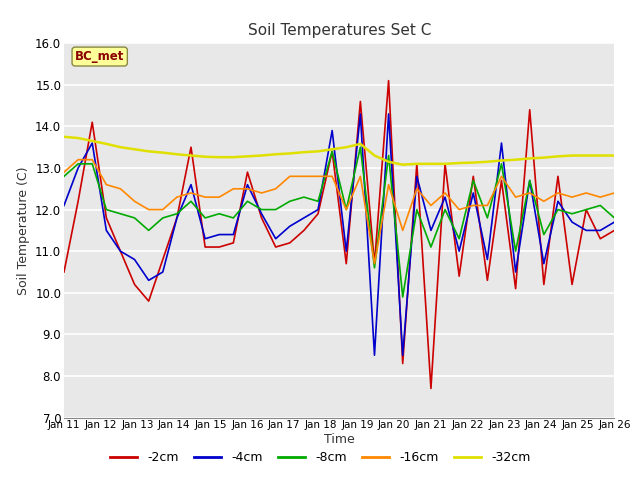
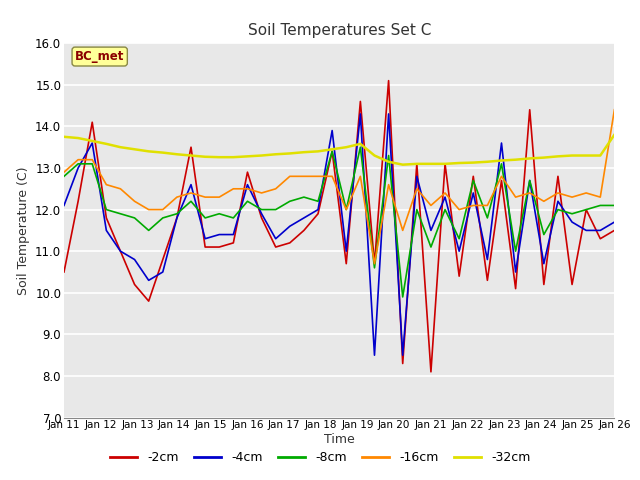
-2cm/Jan 21: 7.7 -> 8.1
-8cm/Jan 26: 11.8 -> 12.1
-16cm/Jan 26: 12.4 -> 14.4
-32cm/Jan 26: 13.30 -> 13.80
